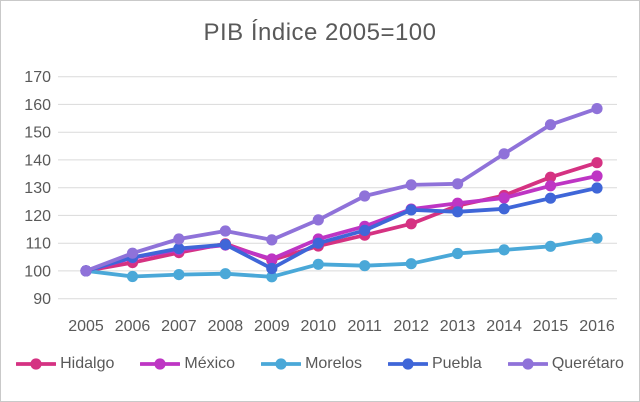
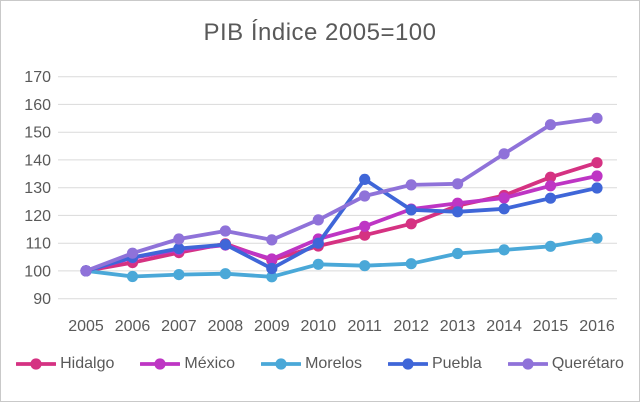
Puebla/2011: 115 -> 133
Querétaro/2016: 158 -> 155
